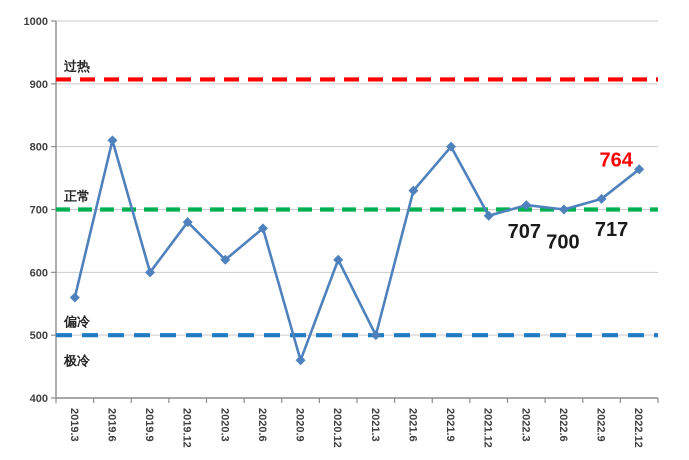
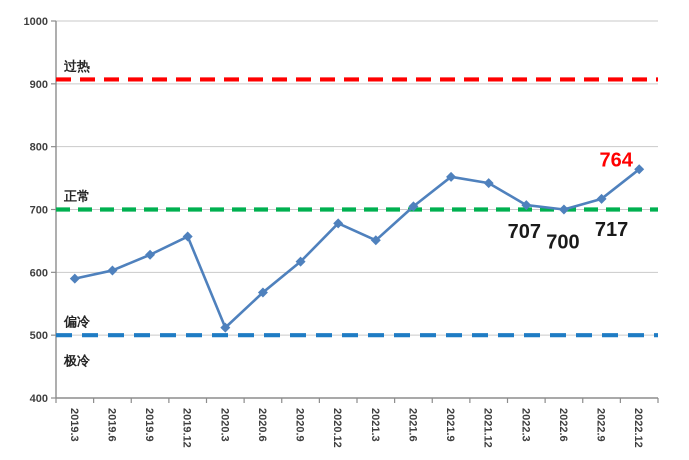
2019.3: 560 -> 590
2019.6: 810 -> 600
2019.9: 600 -> 630
2019.12: 680 -> 660
2020.3: 620 -> 510
2020.6: 670 -> 570
2020.9: 460 -> 620
2020.12: 620 -> 680
2021.3: 500 -> 650
2021.6: 730 -> 700
2021.9: 800 -> 750
2021.12: 690 -> 740
